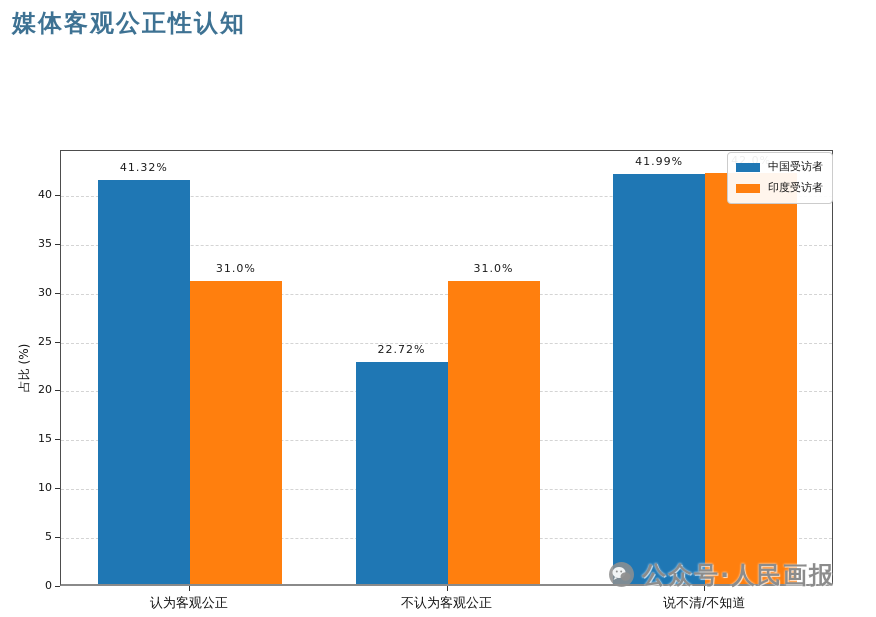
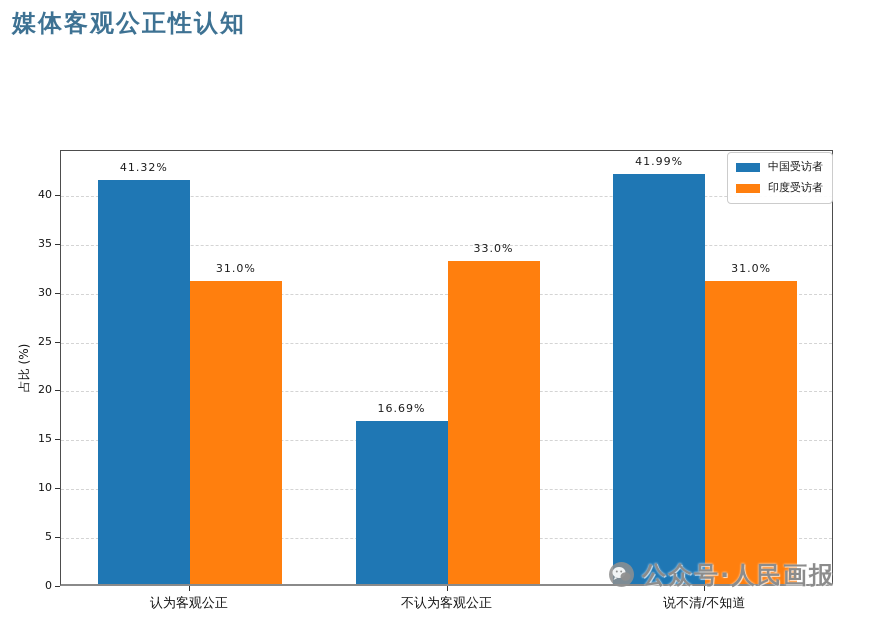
中国受访者/不认为客观公正: 22.72% -> 16.69%
印度受访者/不认为客观公正: 31.0% -> 33.0%
印度受访者/说不清/不知道: 42.0% -> 31.0%
